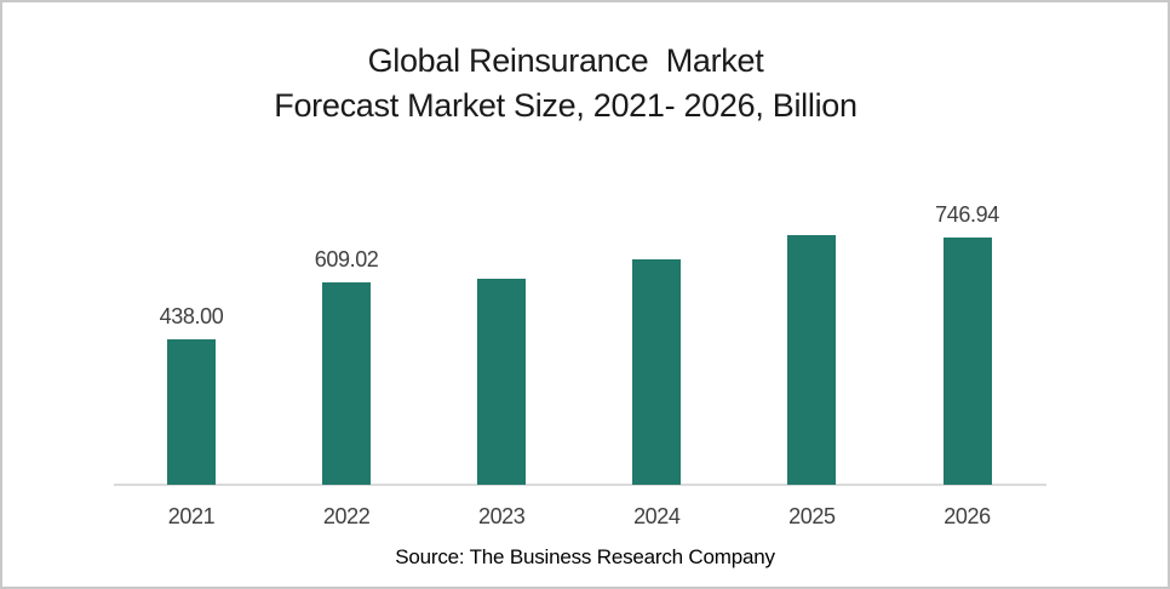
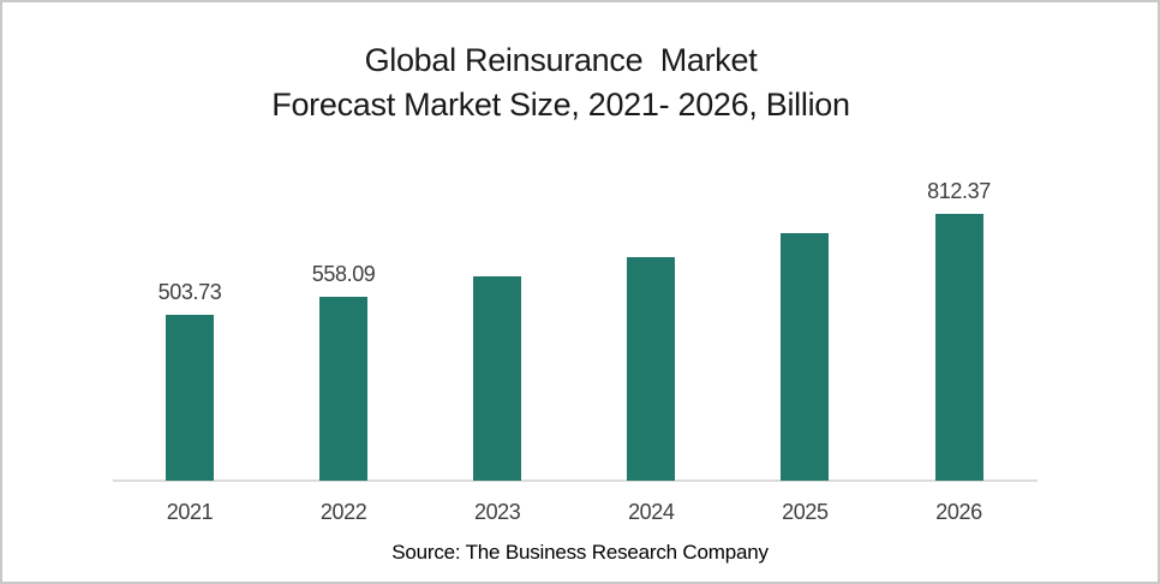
2021: 438.00 -> 503.73
2022: 609.02 -> 558.09
2026: 746.94 -> 812.37
